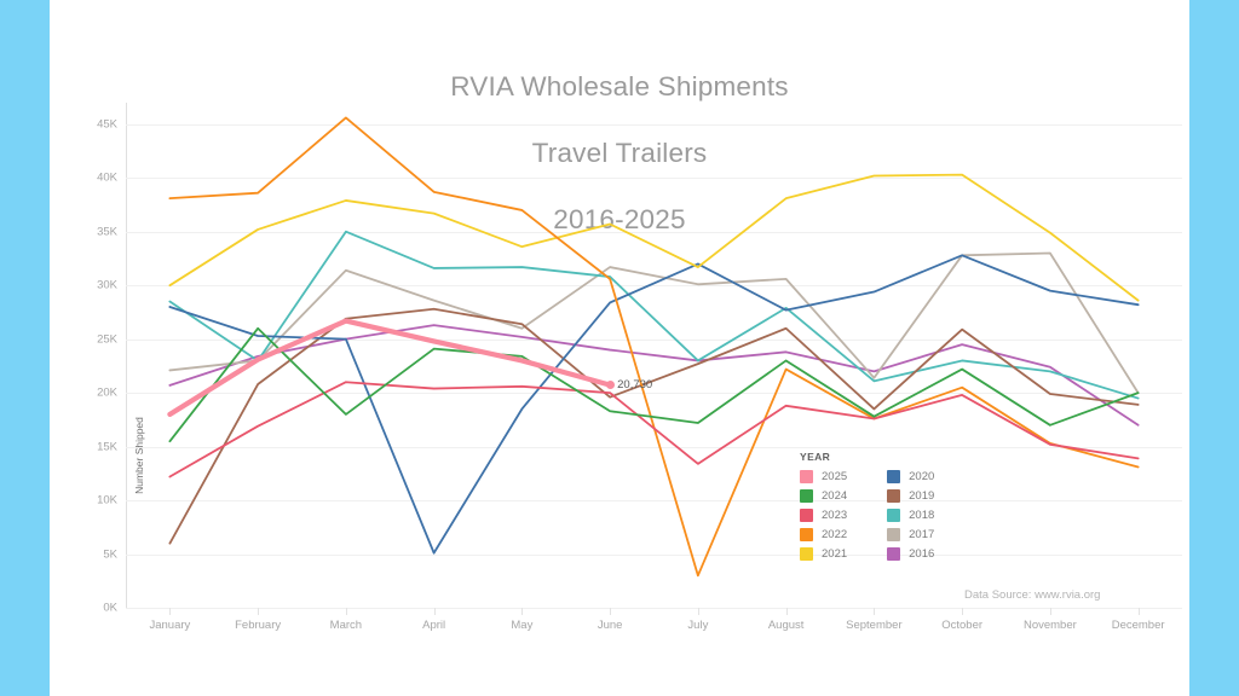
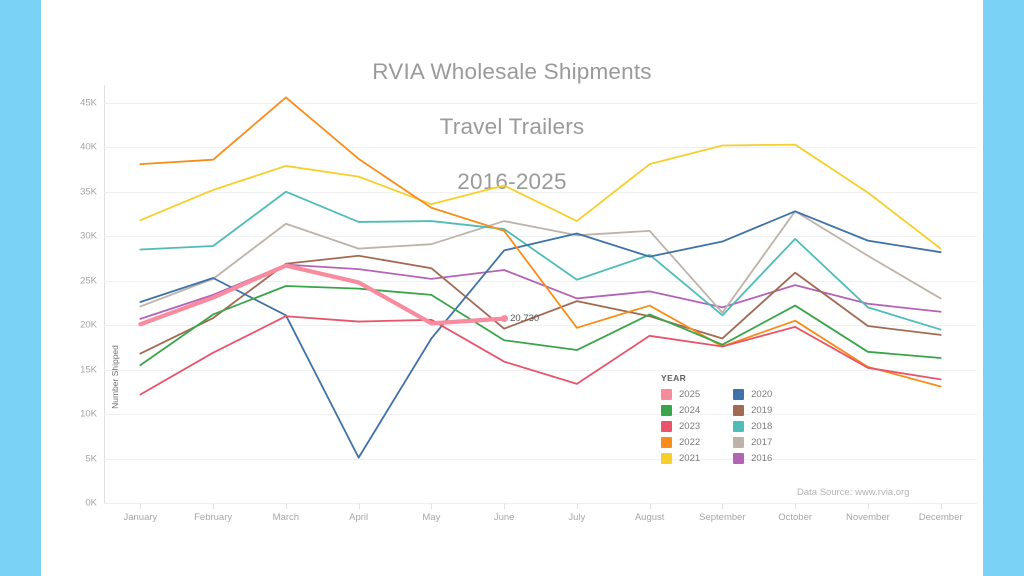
2025/January: 18K -> 20K
2021/January: 30K -> 32K
2020/January: 28K -> 23K
2019/January: 6K -> 17K
2024/February: 26K -> 21K
2018/February: 23K -> 29K
2017/February: 23K -> 25K
2024/March: 18K -> 24K
2020/March: 25K -> 21K
2016/March: 25K -> 27K
2025/May: 23K -> 20K
2022/May: 37K -> 33K
2017/May: 26K -> 29K
2023/June: 20K -> 16K
2016/June: 24K -> 26K
2022/July: 3K -> 20K
2020/July: 32K -> 30K
2018/July: 23K -> 25K
2024/August: 23K -> 21K
2019/August: 26K -> 21K
2018/October: 23K -> 30K
2017/November: 33K -> 28K
2024/December: 20K -> 16K
2017/December: 20K -> 23K
2016/December: 17K -> 22K
